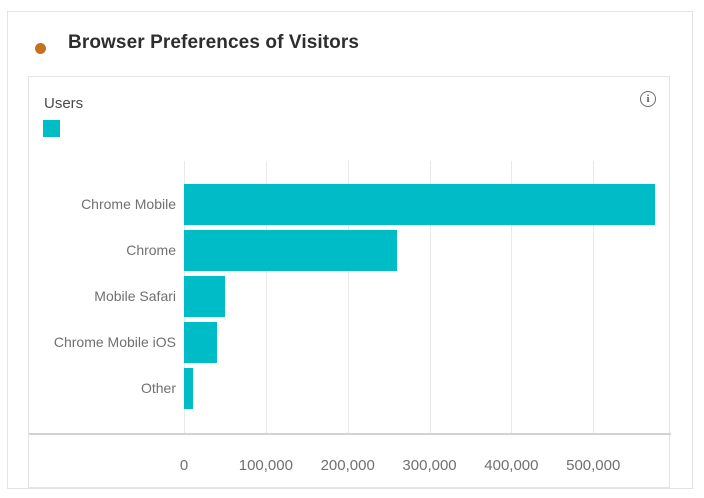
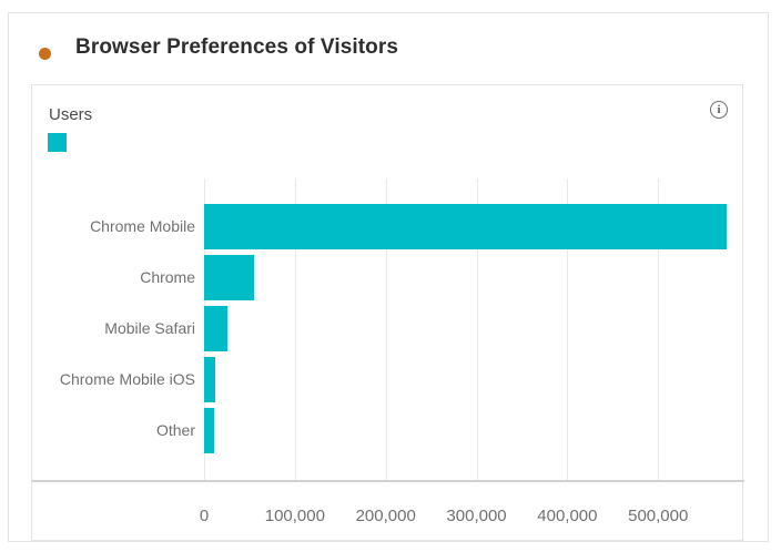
Chrome: 260000 -> 60000
Mobile Safari: 50000 -> 30000
Chrome Mobile iOS: 40000 -> 10000
